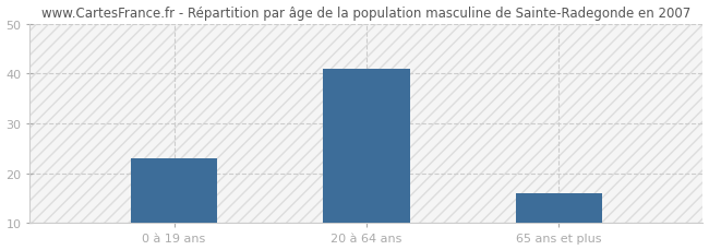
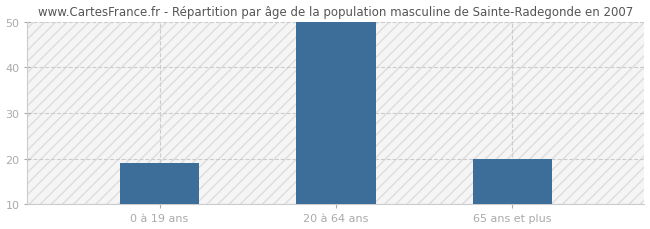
0 à 19 ans: 23 -> 19
20 à 64 ans: 41 -> 50
65 ans et plus: 16 -> 20
